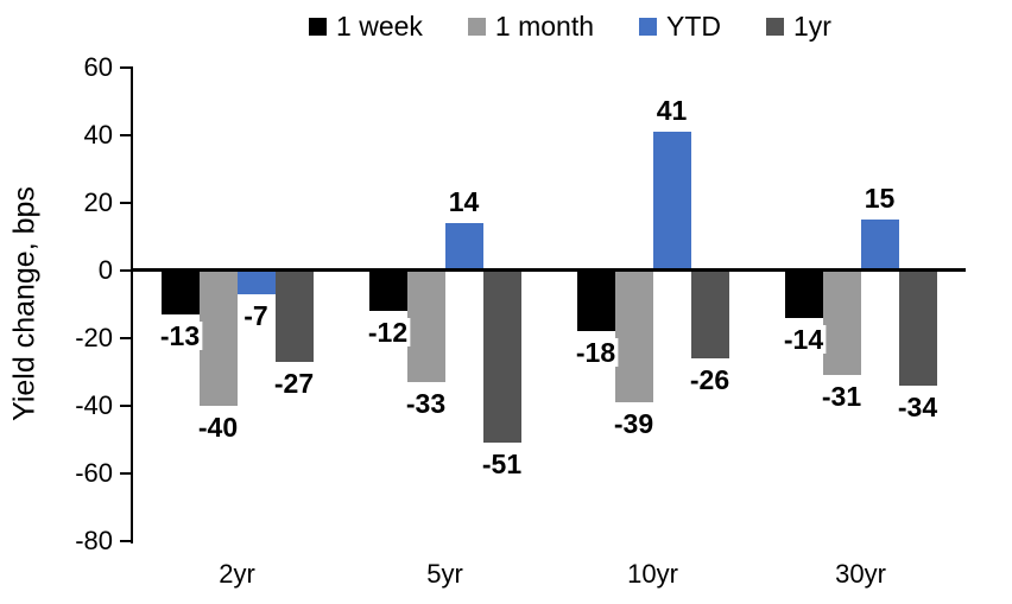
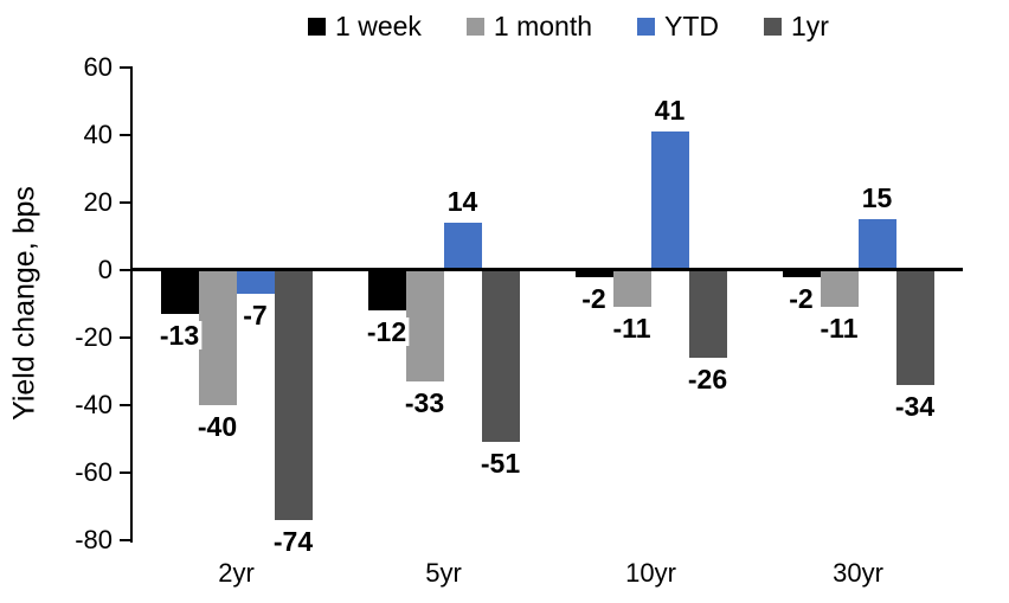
1yr/2yr: -27 -> -74
1 week/10yr: -18 -> -2
1 month/10yr: -39 -> -11
1 week/30yr: -14 -> -2
1 month/30yr: -31 -> -11
